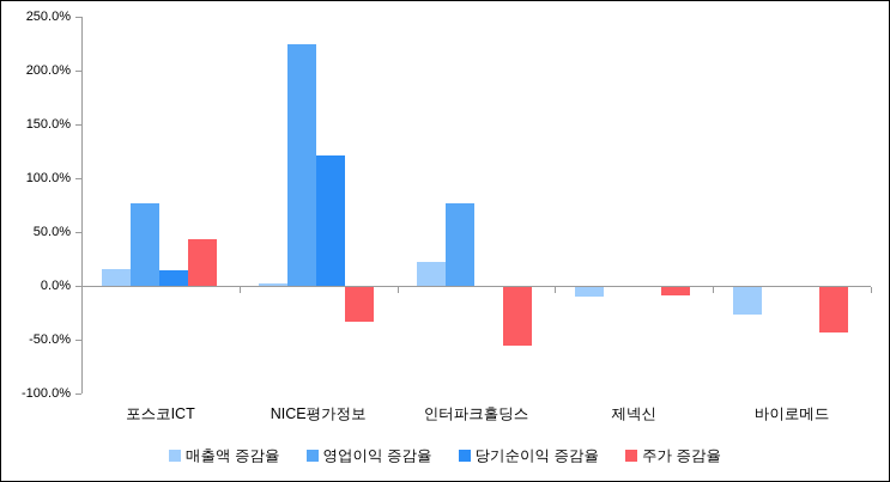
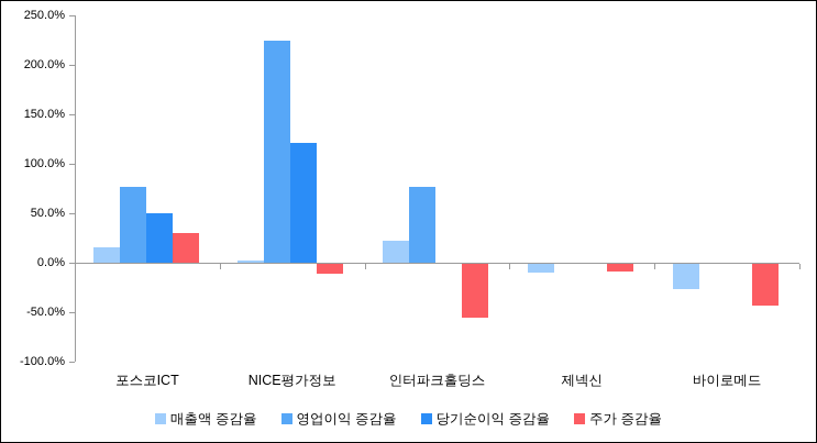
당기순이익 증감율/포스코ICT: 20% -> 50%
주가 증감율/포스코ICT: 40% -> 30%
주가 증감율/NICE평가정보: -30% -> -10%
